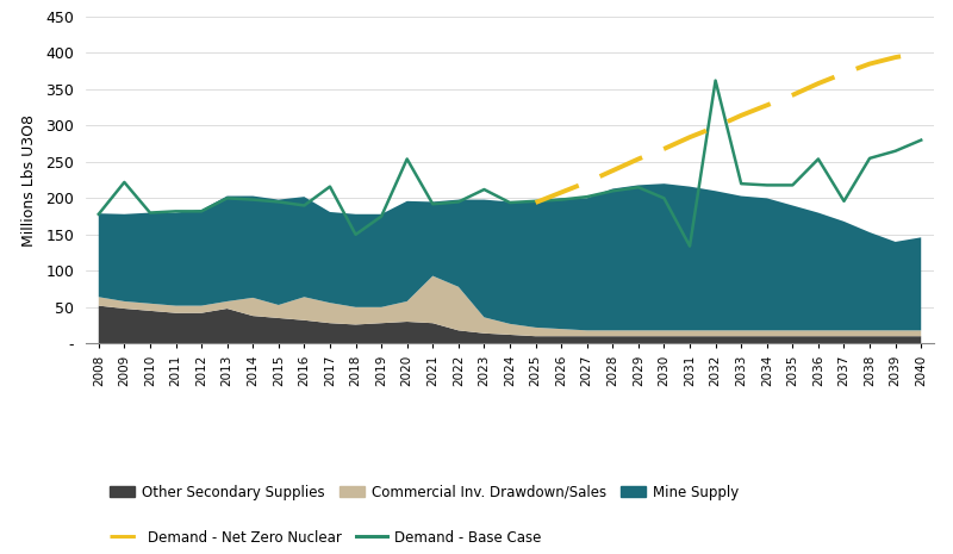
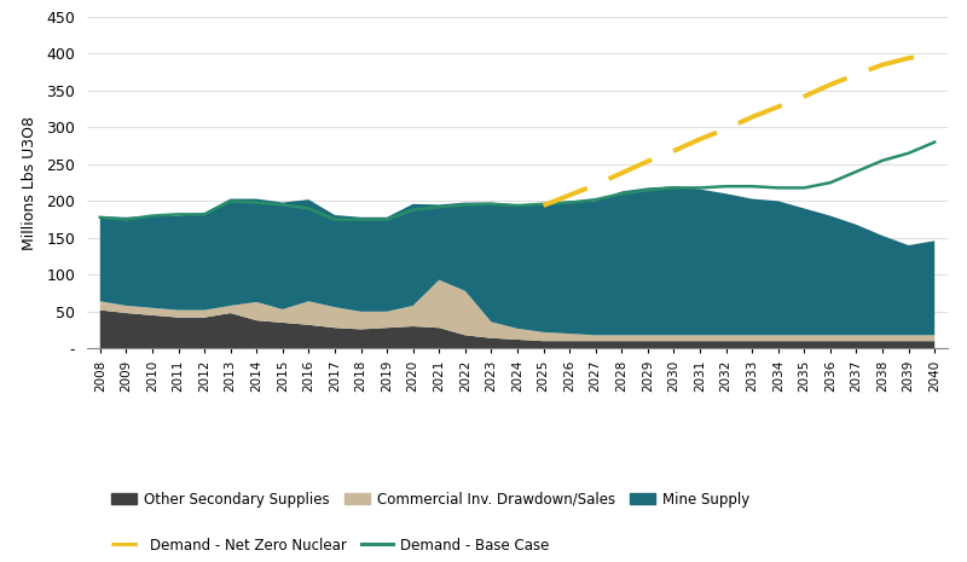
Demand - Base Case/2009: 222 -> 175
Demand - Base Case/2017: 216 -> 175
Demand - Base Case/2018: 150 -> 175
Demand - Base Case/2020: 254 -> 188
Demand - Base Case/2023: 212 -> 196
Demand - Base Case/2030: 200 -> 218
Demand - Base Case/2031: 134 -> 218
Demand - Base Case/2032: 362 -> 220
Demand - Base Case/2036: 254 -> 225
Demand - Base Case/2037: 196 -> 240
